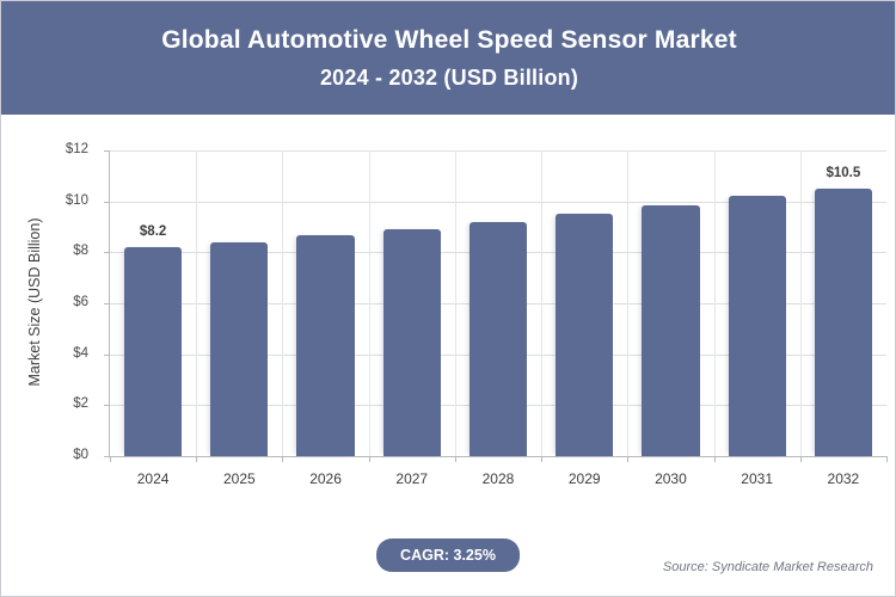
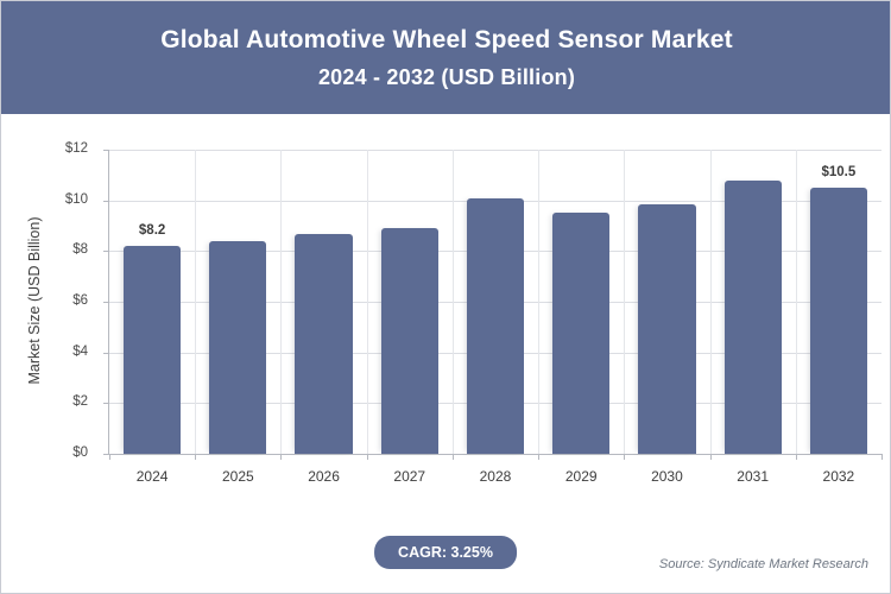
2028: $9.2 -> $10.1
2031: $10.2 -> $10.8
